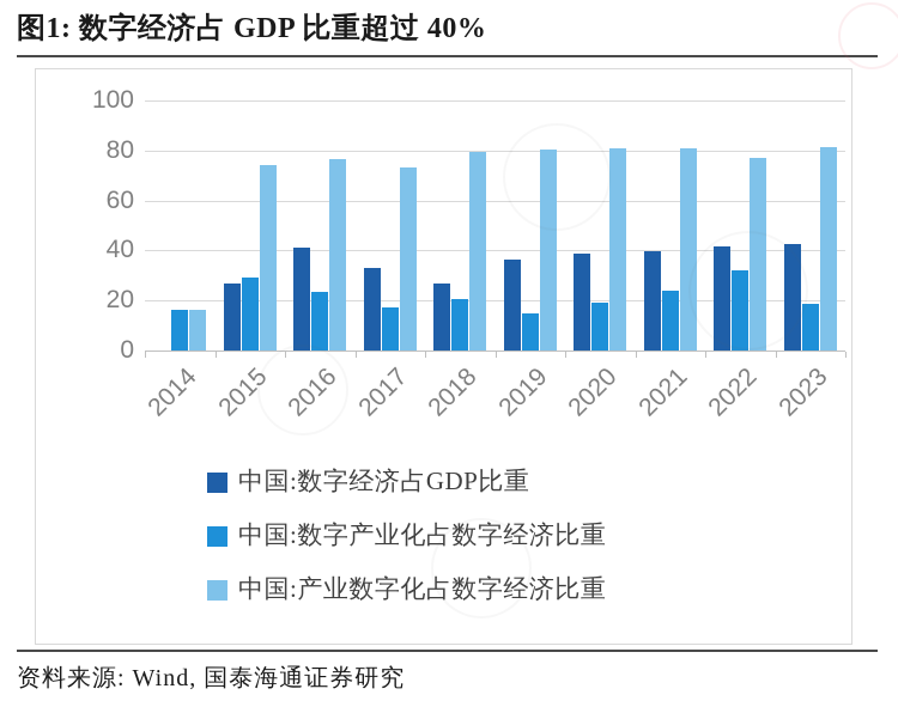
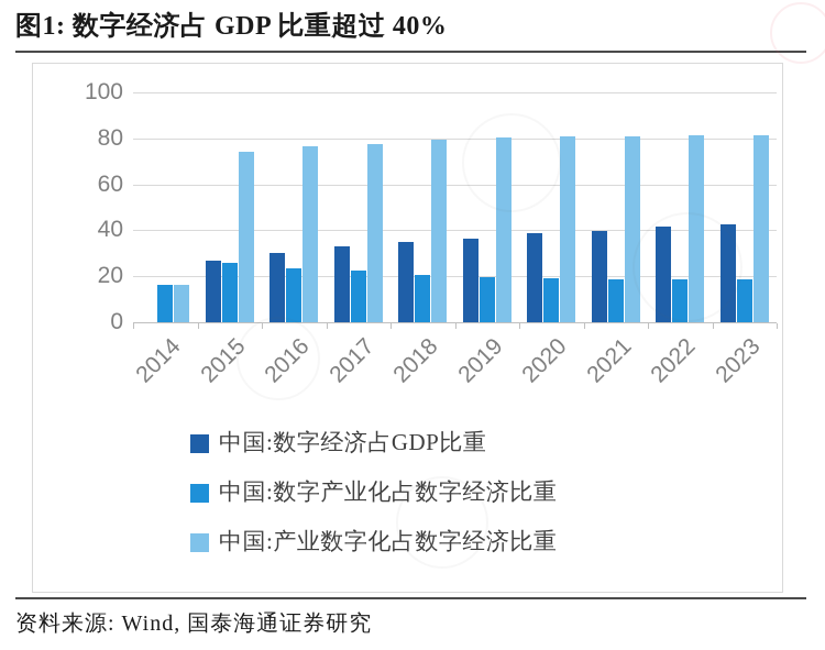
中国:数字产业化占数字经济比重/2015: 29 -> 26
中国:数字经济占GDP比重/2016: 41 -> 30
中国:数字产业化占数字经济比重/2017: 17 -> 22
中国:产业数字化占数字经济比重/2017: 73 -> 78
中国:数字经济占GDP比重/2018: 27 -> 35
中国:数字产业化占数字经济比重/2019: 15 -> 20
中国:数字产业化占数字经济比重/2021: 24 -> 19
中国:数字产业化占数字经济比重/2022: 32 -> 19
中国:产业数字化占数字经济比重/2022: 77 -> 81
